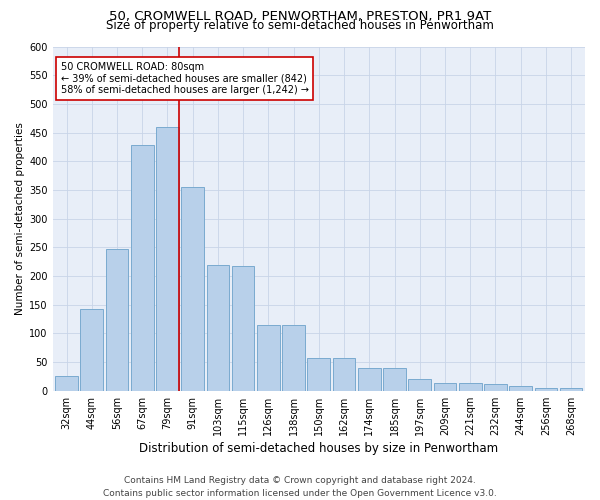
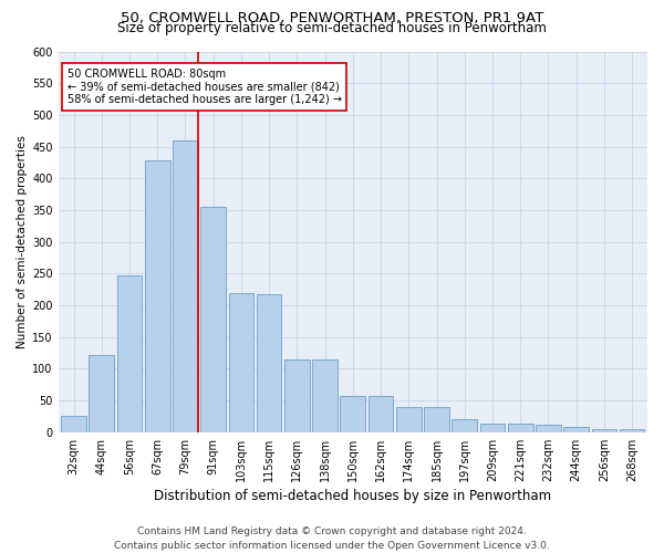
44sqm: 143 -> 122
